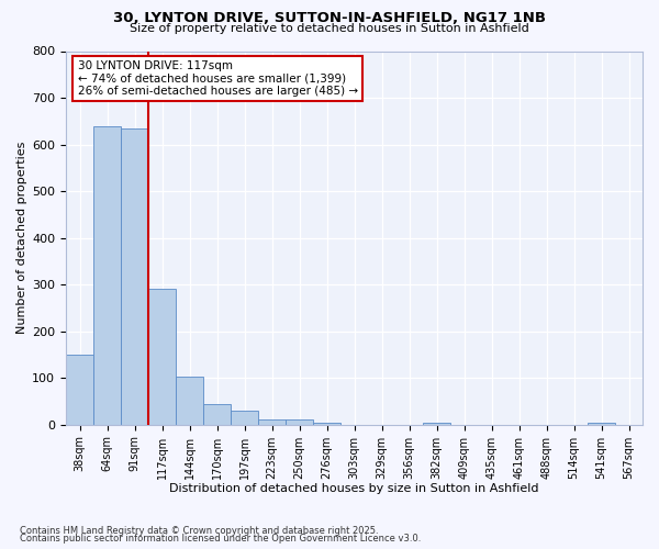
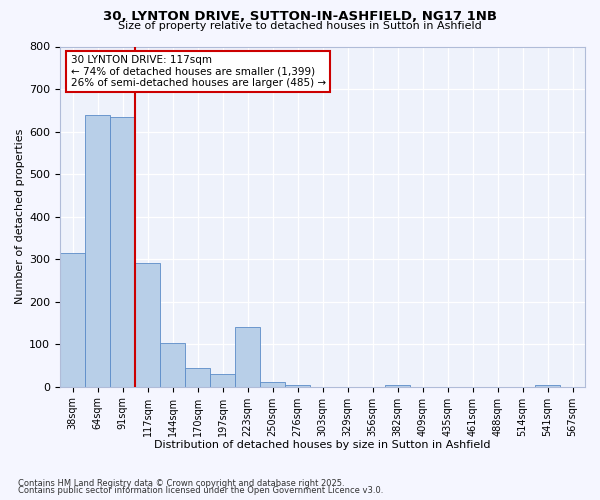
38sqm: 150 -> 315
223sqm: 12 -> 140
